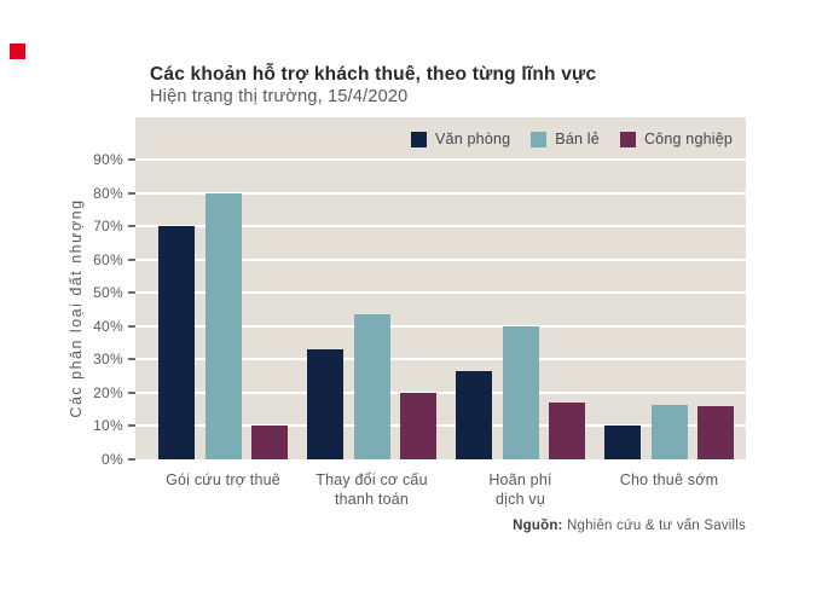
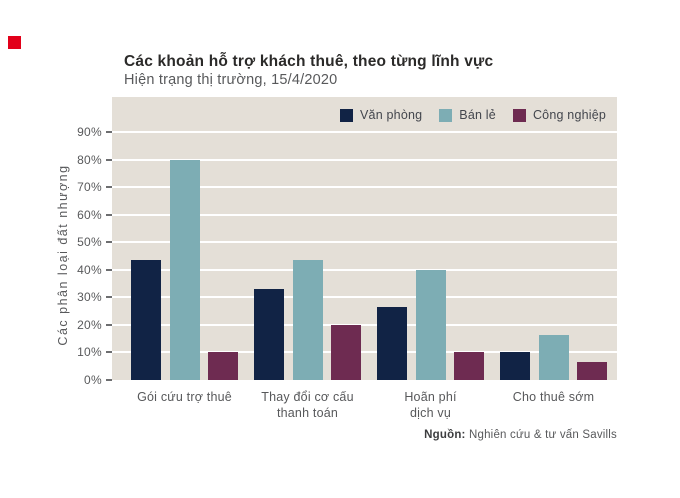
Văn phòng/Gói cứu trợ thuê: 70% -> 44%
Công nghiệp/Hoãn phí dịch vụ: 17% -> 10%
Công nghiệp/Cho thuê sớm: 16% -> 6%
